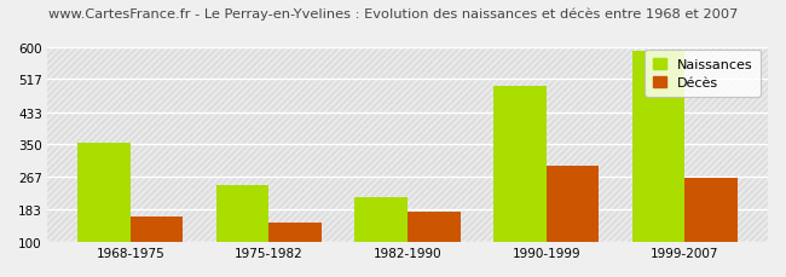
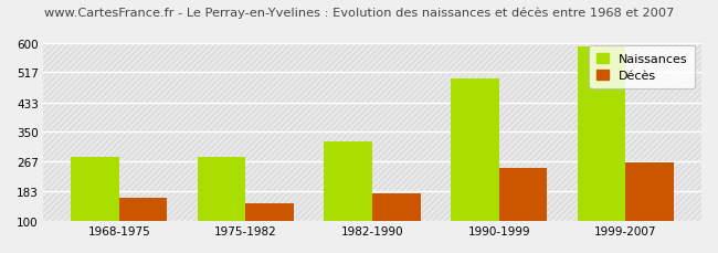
Naissances/1968-1975: 355 -> 280
Naissances/1975-1982: 245 -> 278
Naissances/1982-1990: 215 -> 322
Décès/1990-1999: 295 -> 248
